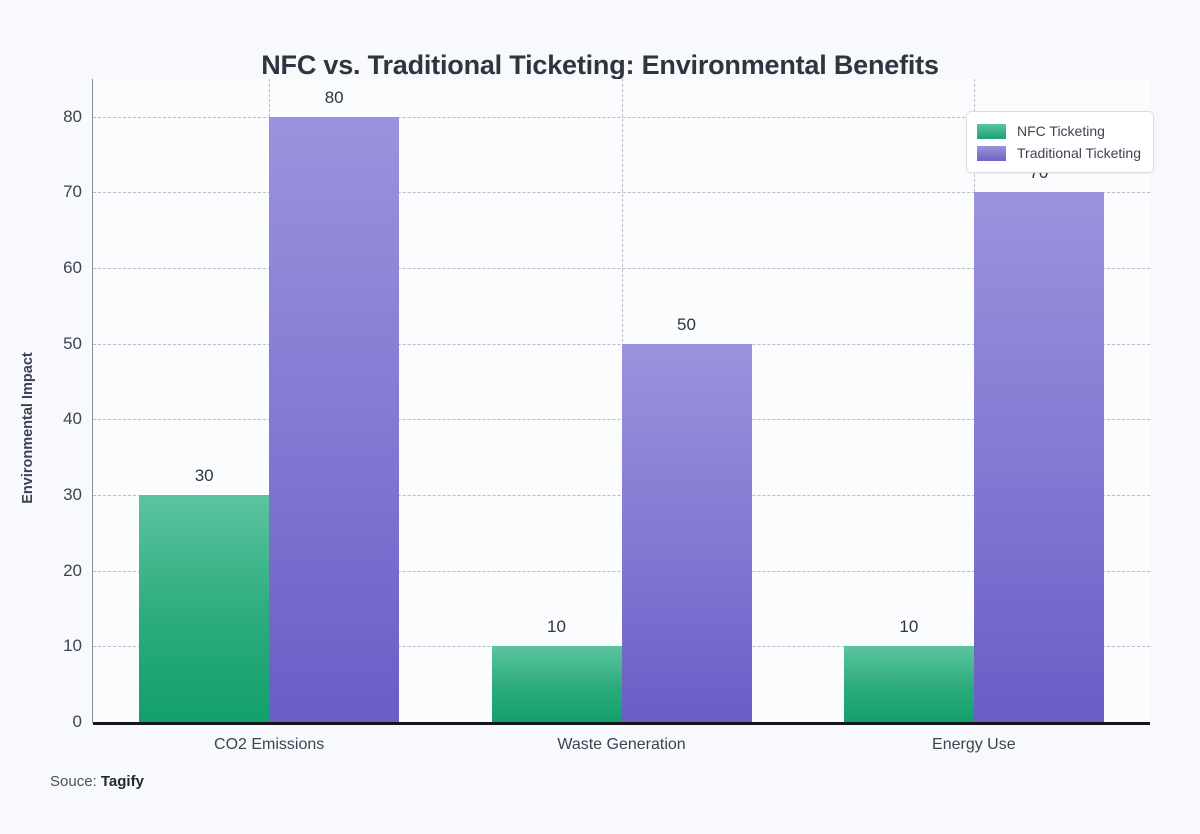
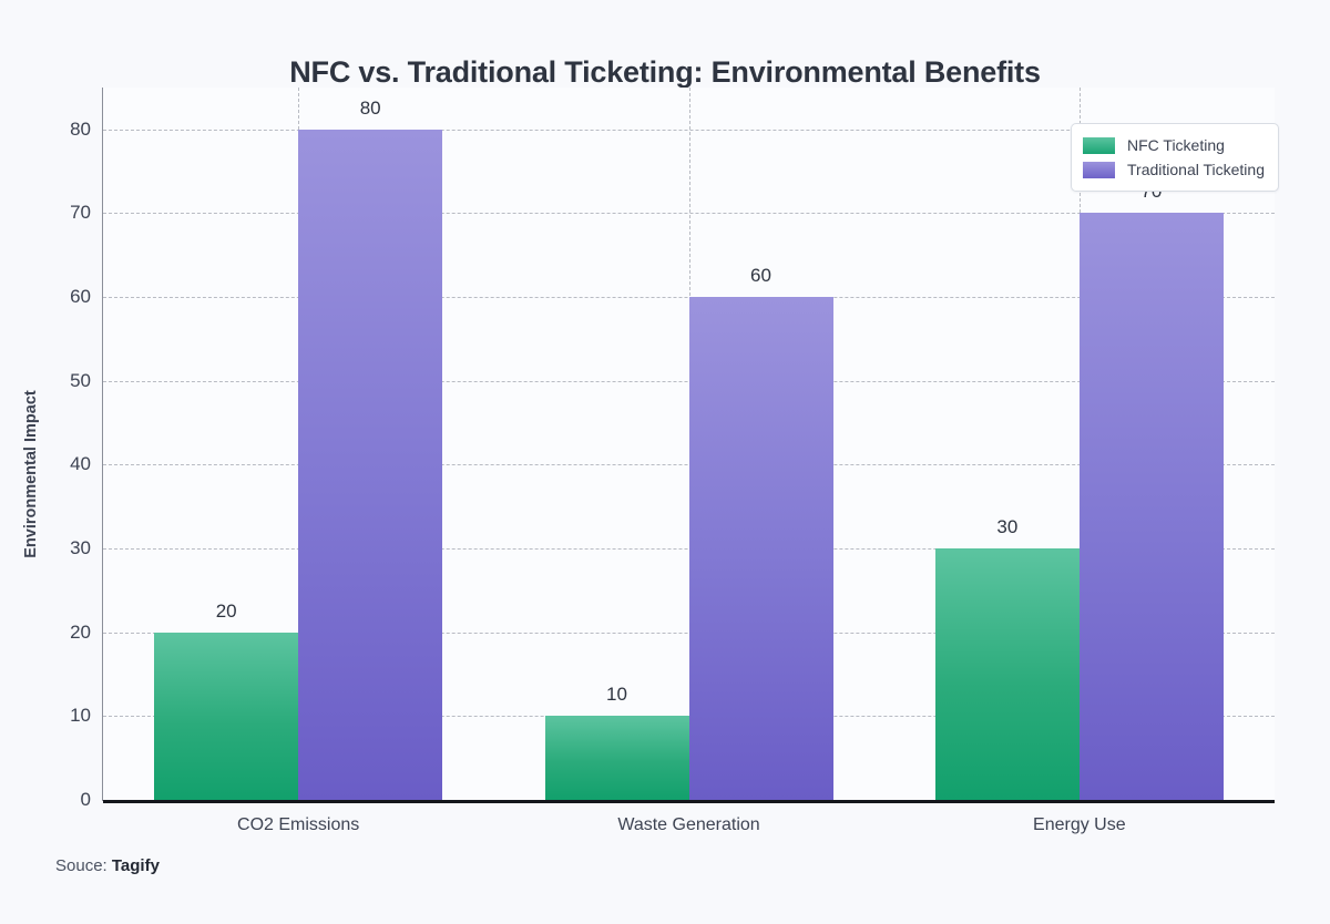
NFC Ticketing/CO2 Emissions: 30 -> 20
Traditional Ticketing/Waste Generation: 50 -> 60
NFC Ticketing/Energy Use: 10 -> 30
